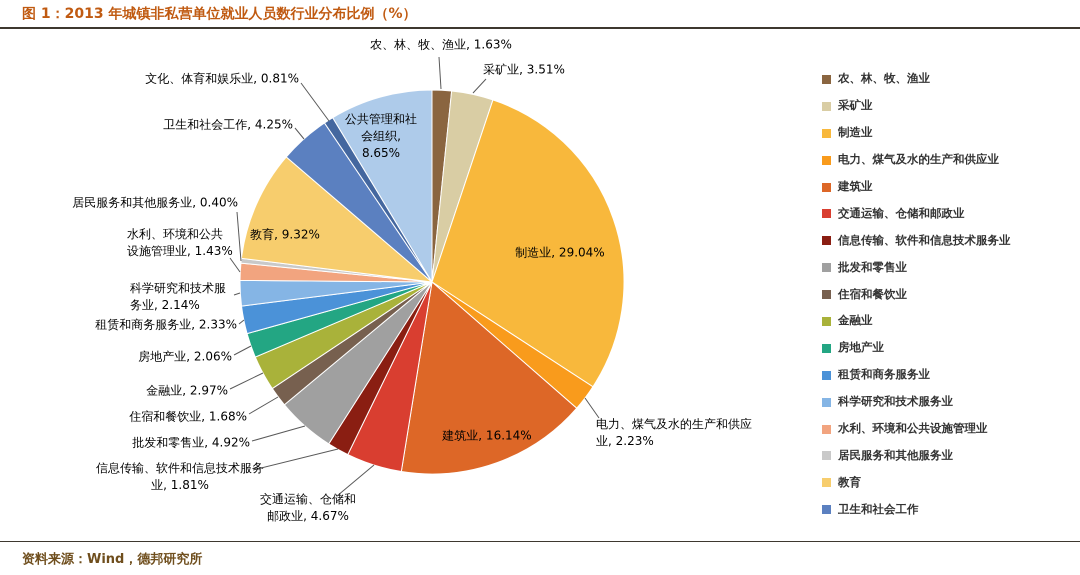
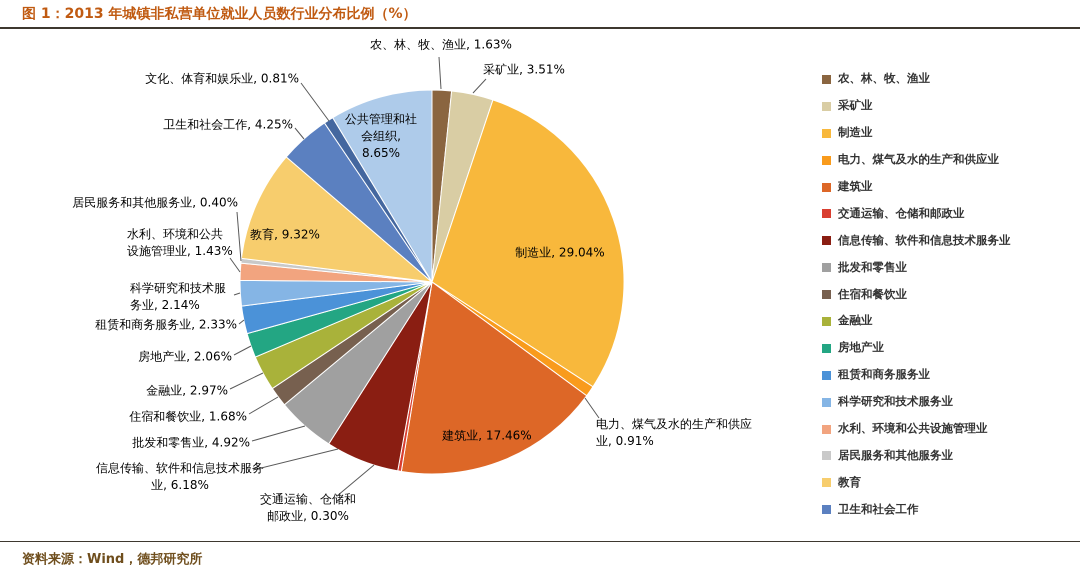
电力、煤气及水的生产和供应业: 2.23% -> 0.91%
建筑业: 16.14% -> 17.46%
交通运输、仓储和邮政业: 4.67% -> 0.30%
信息传输、软件和信息技术服务业: 1.81% -> 6.18%
